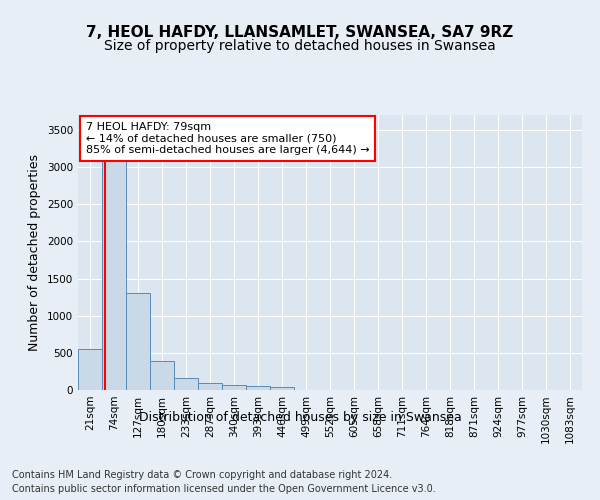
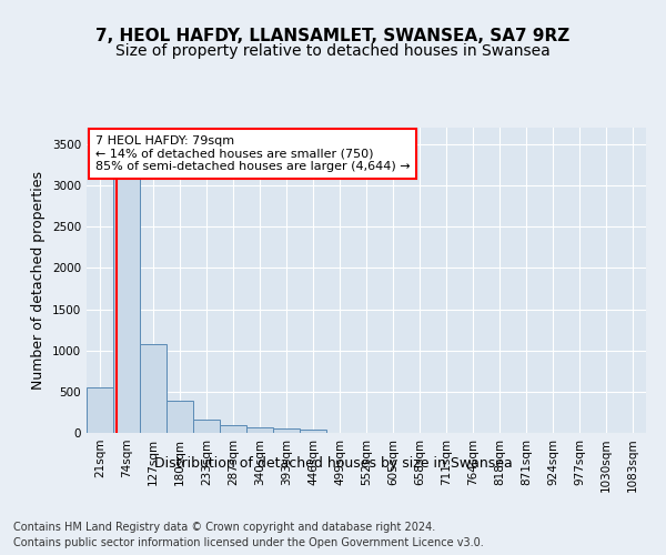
127sqm: 1300 -> 1080
